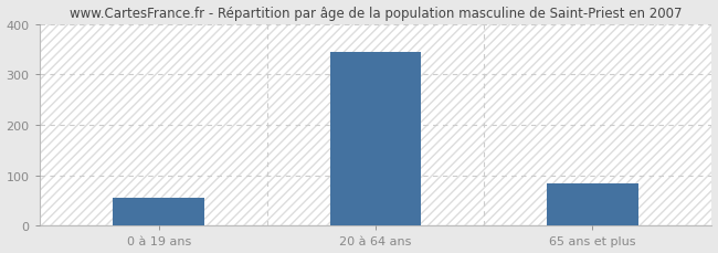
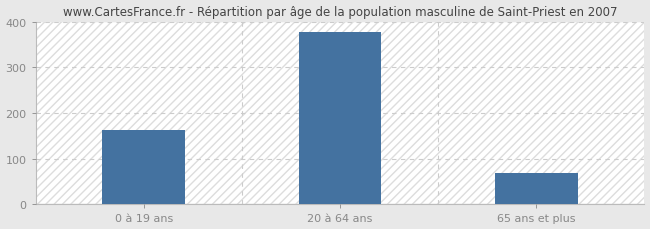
0 à 19 ans: 55 -> 162
20 à 64 ans: 345 -> 378
65 ans et plus: 85 -> 68
